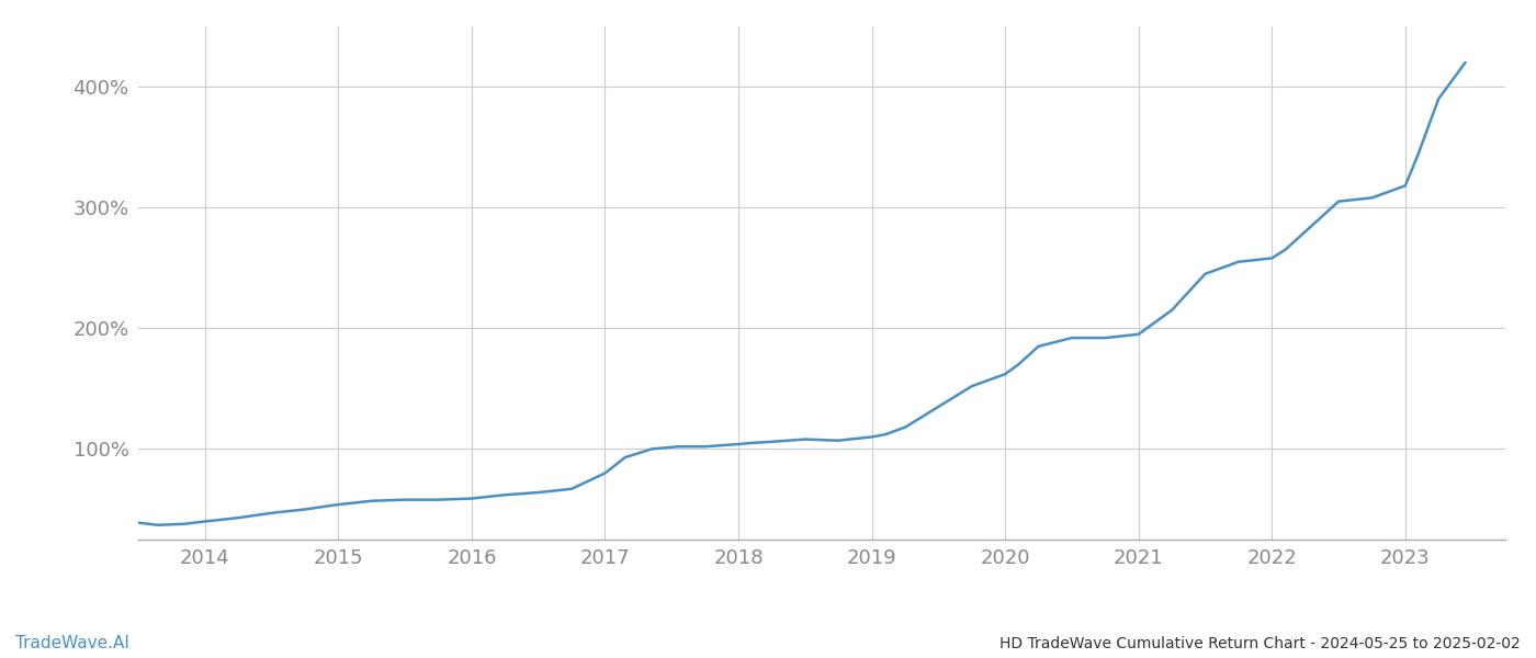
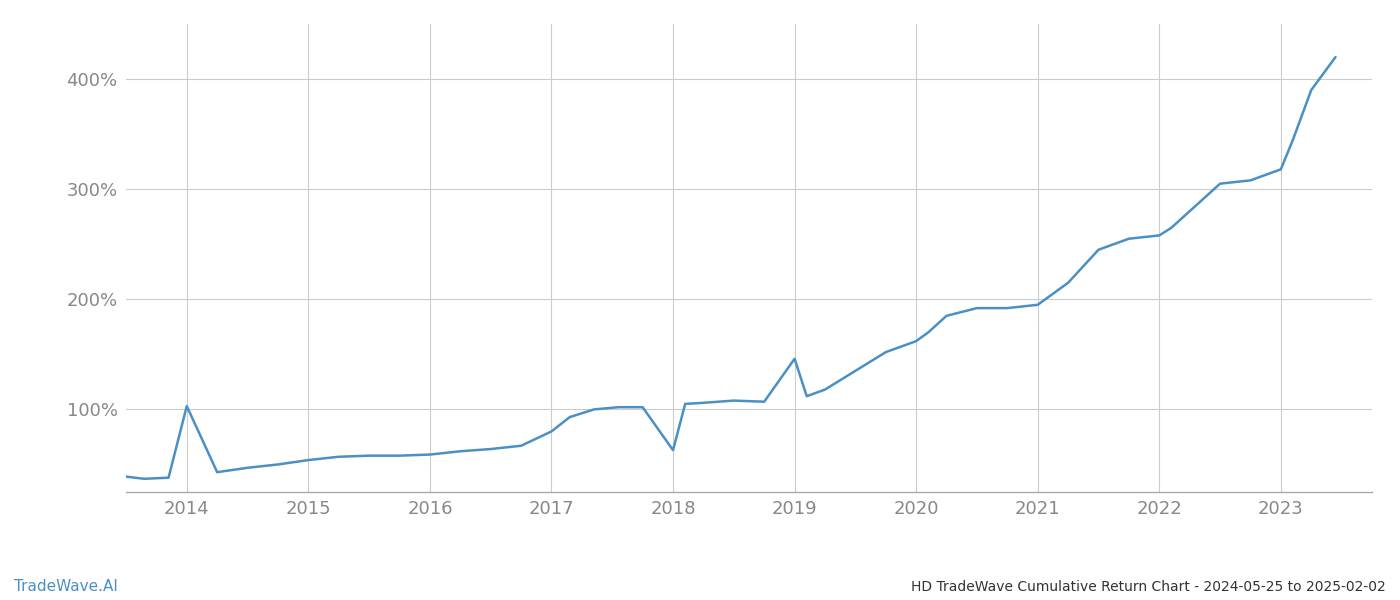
2014: 40% -> 103%
2018: 104% -> 63%
2019: 110% -> 146%
